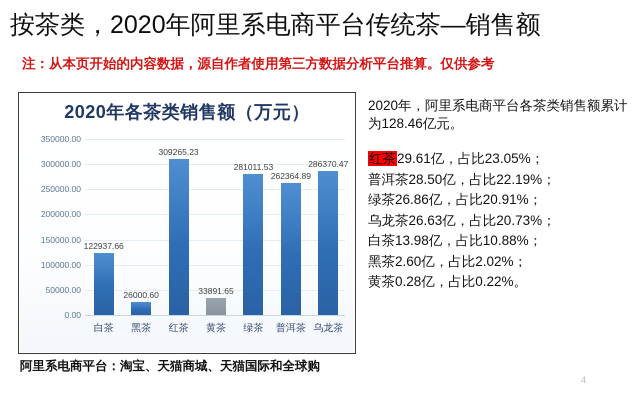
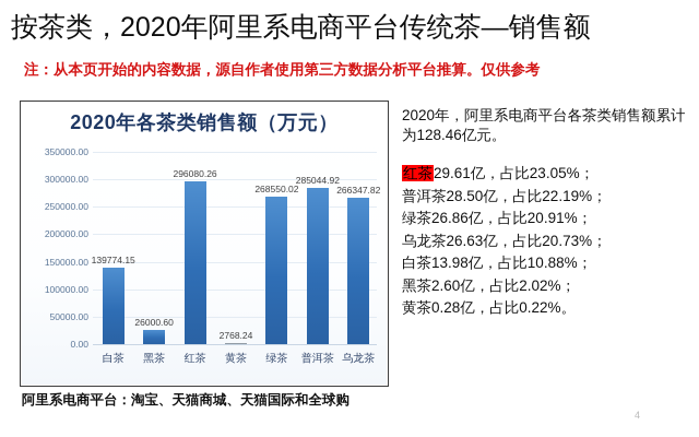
白茶: 122937.66 -> 139774.15
红茶: 309265.23 -> 296080.26
黄茶: 33891.65 -> 2768.24
绿茶: 281011.53 -> 268550.02
普洱茶: 262364.89 -> 285044.92
乌龙茶: 286370.47 -> 266347.82
